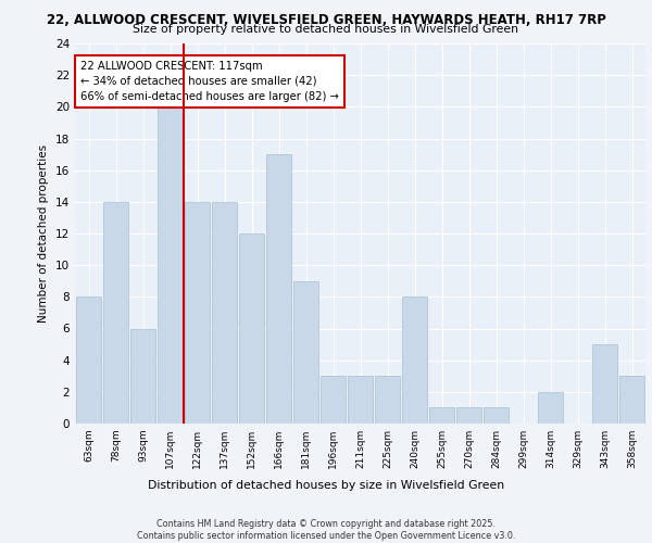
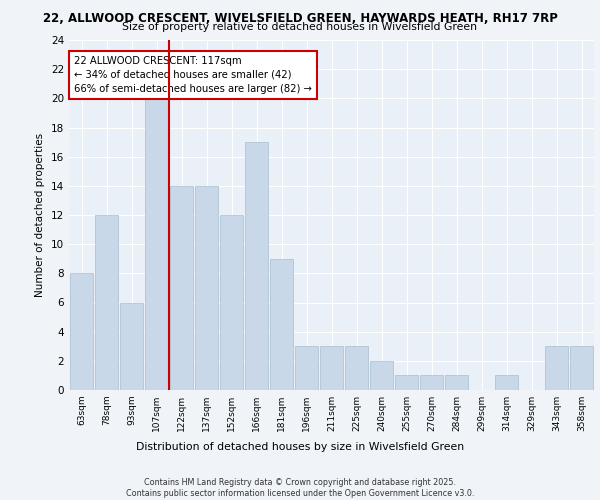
78sqm: 14 -> 12
240sqm: 8 -> 2
314sqm: 2 -> 1
343sqm: 5 -> 3
